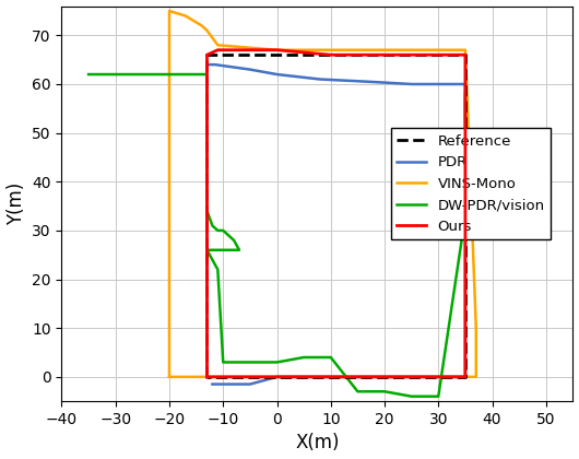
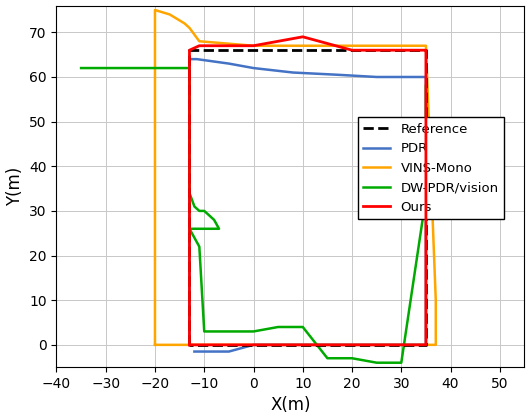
Ours/10: 66 -> 69
